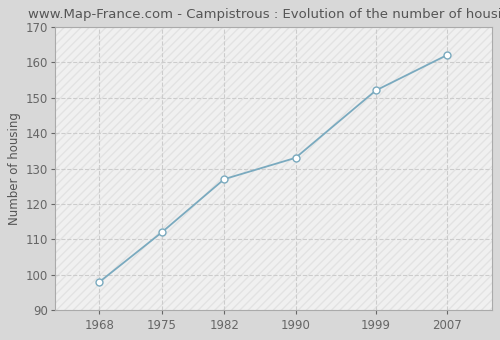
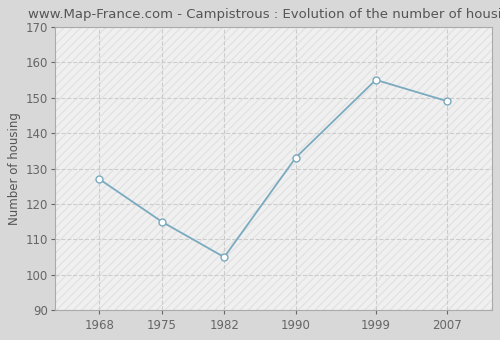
1968: 98 -> 127
1975: 112 -> 115
1982: 127 -> 105
1999: 152 -> 155
2007: 162 -> 149
